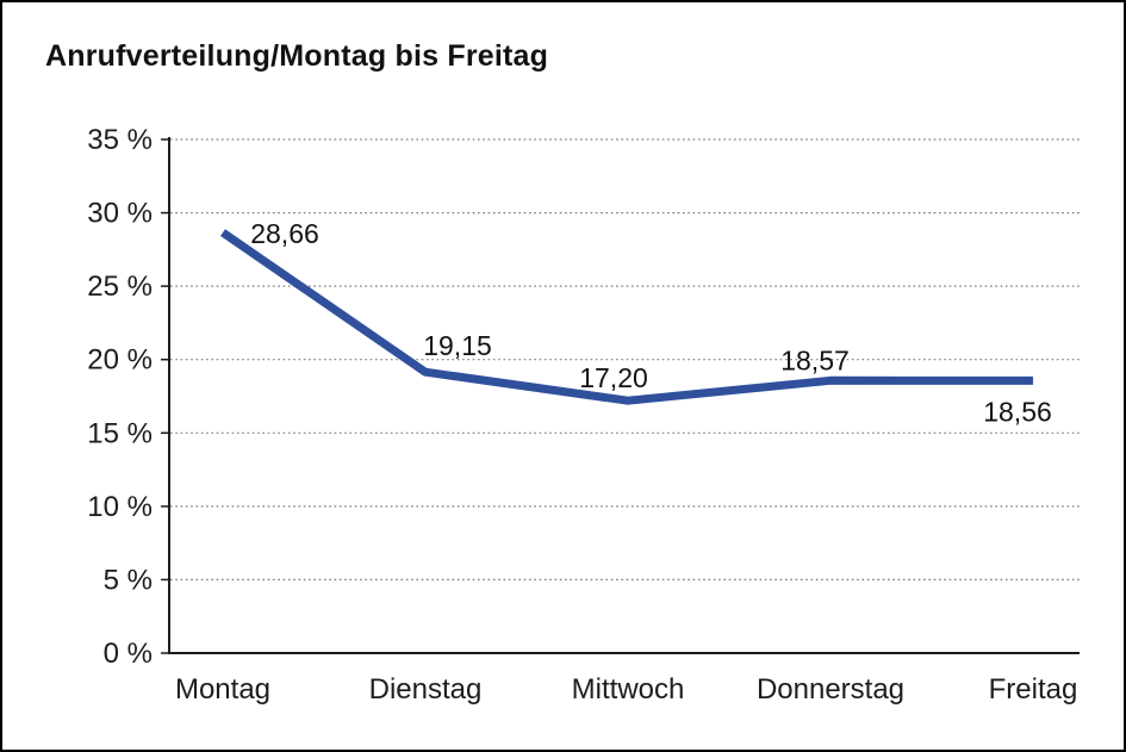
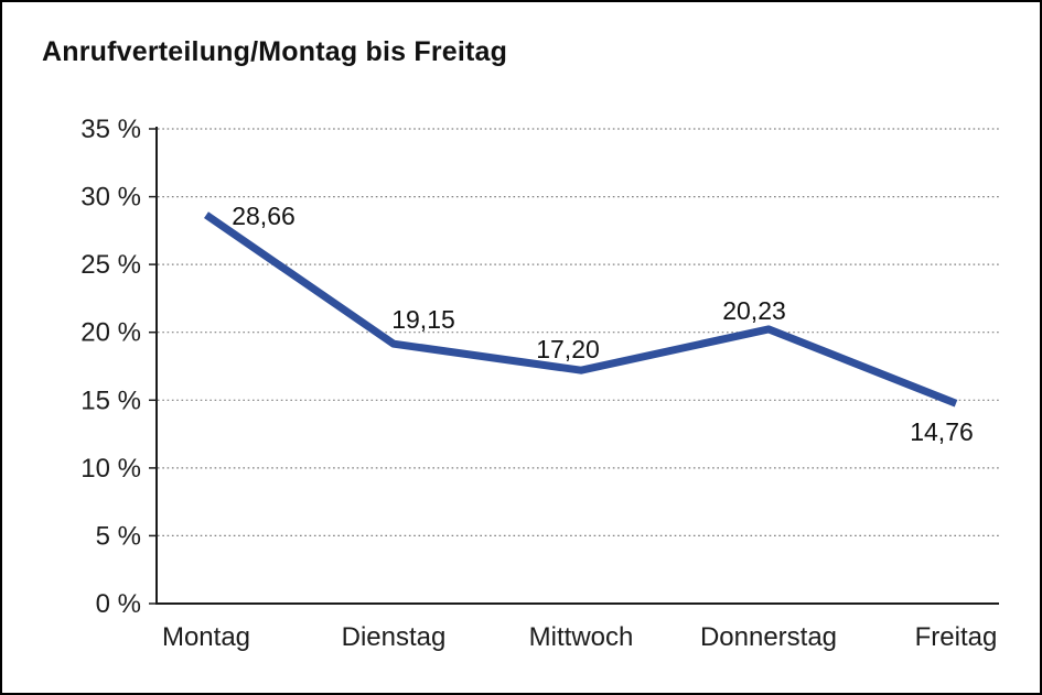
Donnerstag: 18,57 -> 20,23
Freitag: 18,56 -> 14,76
